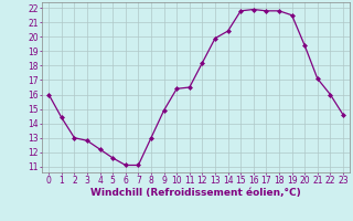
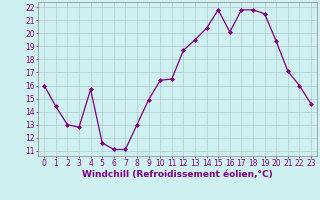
4: 12.2 -> 15.7
12: 18.2 -> 18.7
13: 19.9 -> 19.5
16: 21.9 -> 20.1
